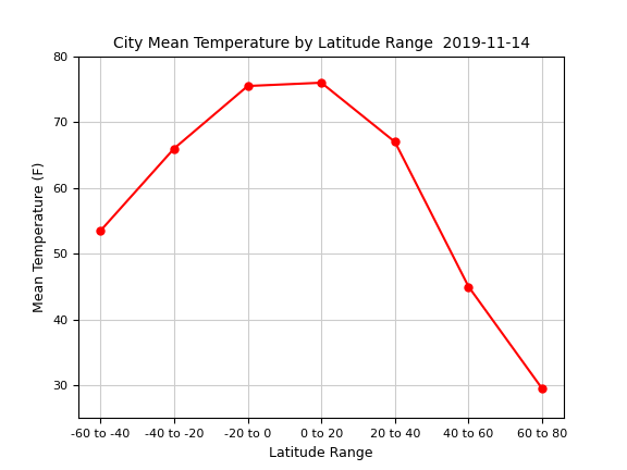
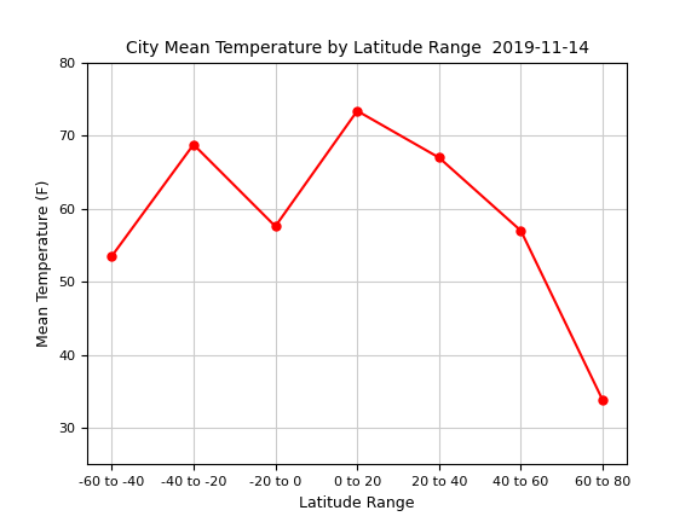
-40 to -20: 66.0 -> 68.8
-20 to 0: 75.5 -> 57.6
0 to 20: 76.0 -> 73.4
40 to 60: 45.0 -> 57.0
60 to 80: 29.5 -> 33.8
